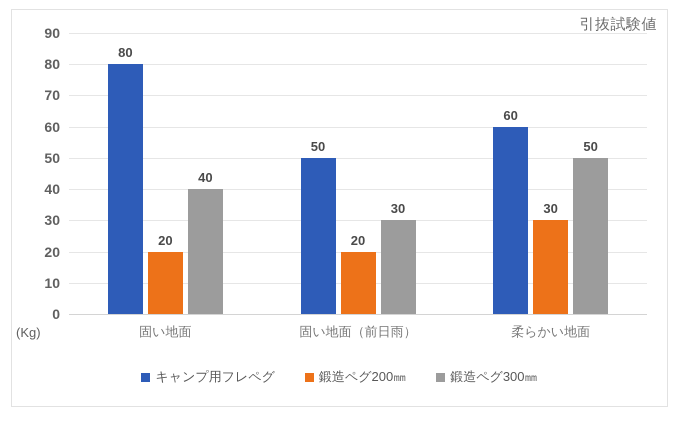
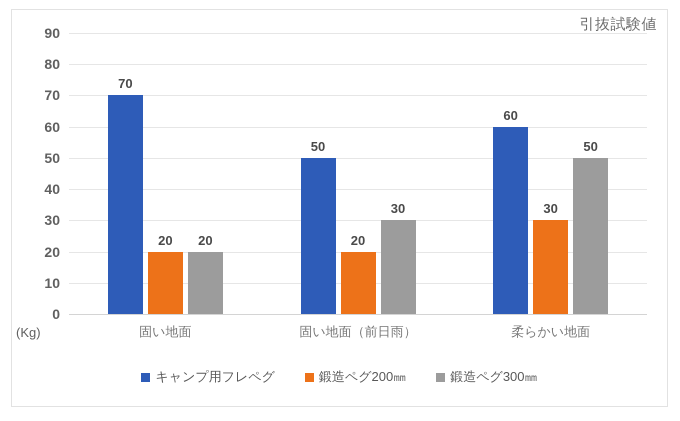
キャンプ用フレペグ/固い地面: 80 -> 70
鍛造ペグ300㎜/固い地面: 40 -> 20
